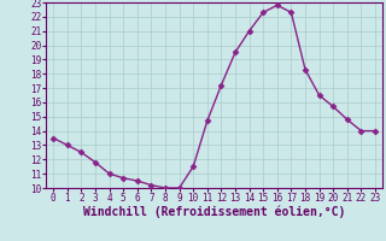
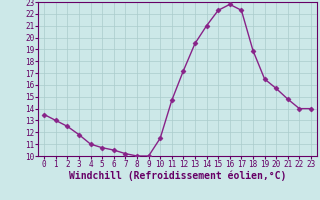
18: 18.3 -> 18.9
